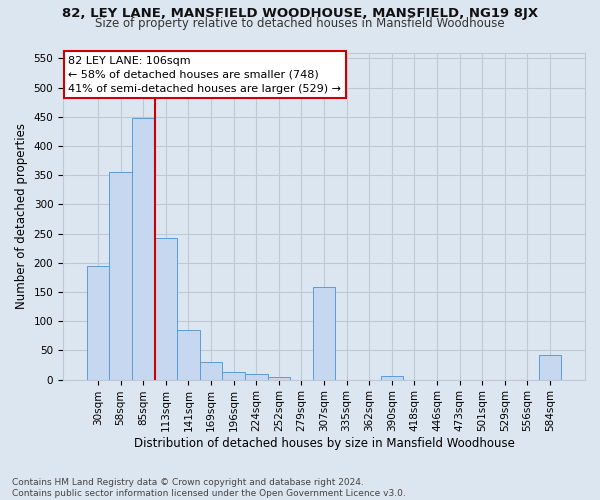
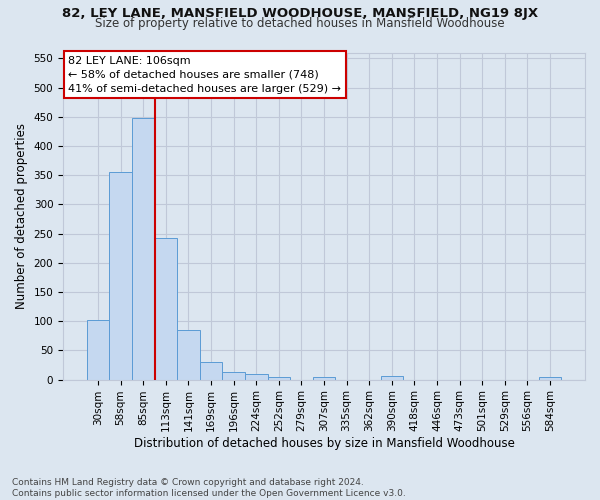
30sqm: 194 -> 102
307sqm: 158 -> 5
584sqm: 42 -> 5
